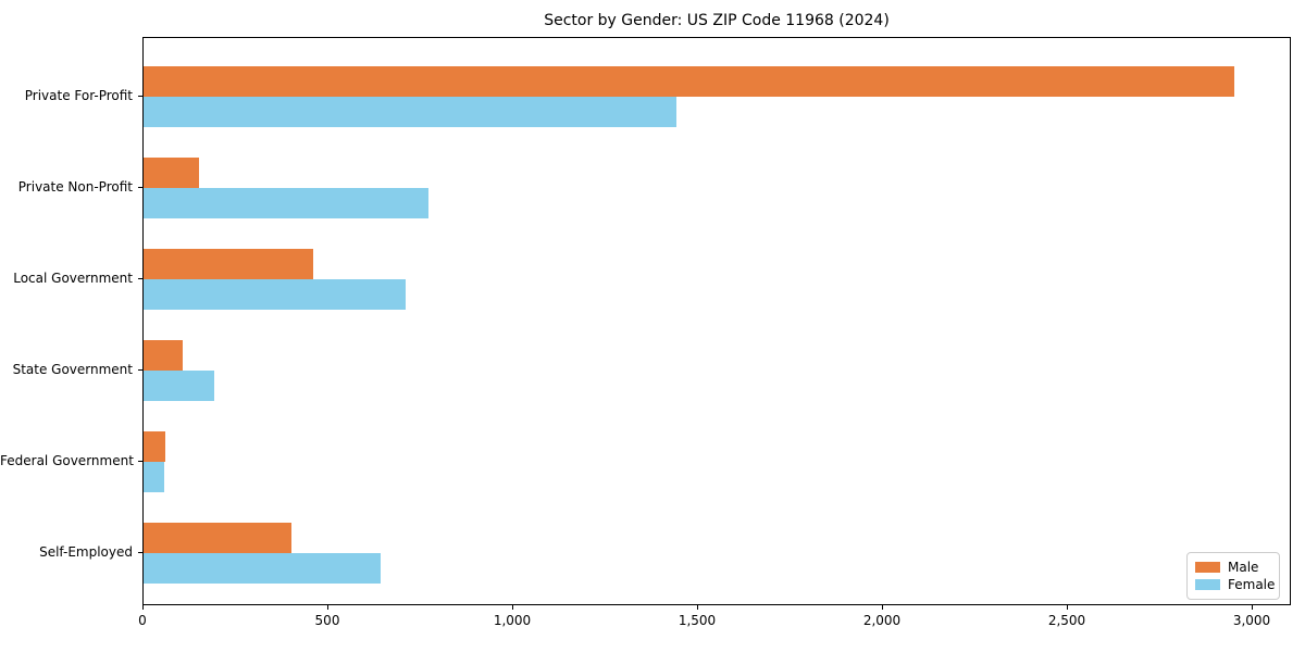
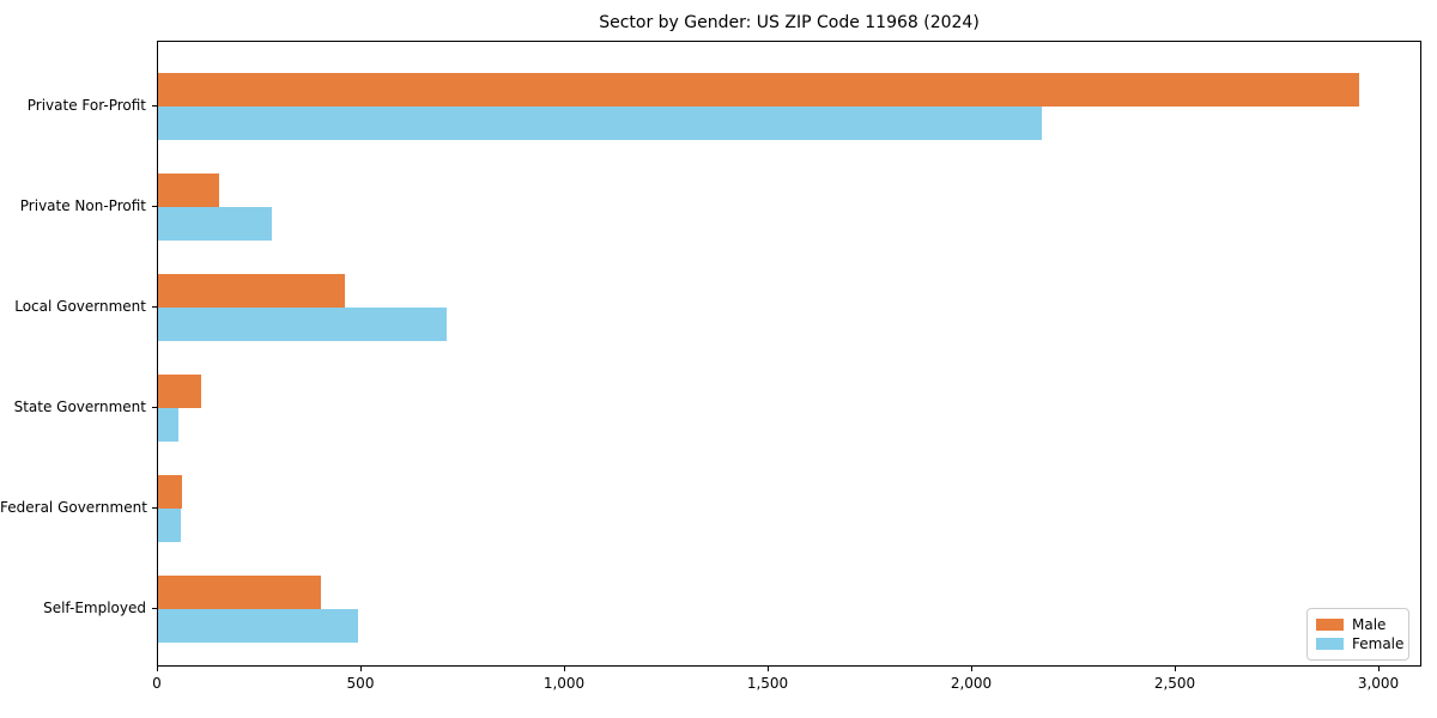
Female/Private For-Profit: 1440 -> 2170
Female/Private Non-Profit: 770 -> 280
Female/State Government: 190 -> 50
Female/Self-Employed: 640 -> 490
